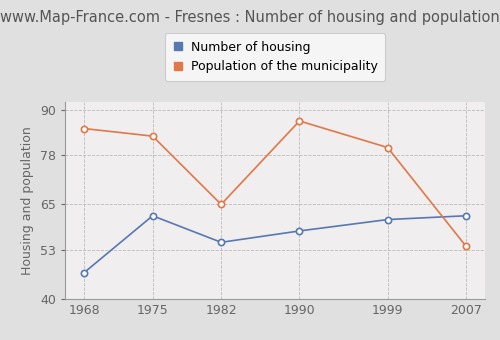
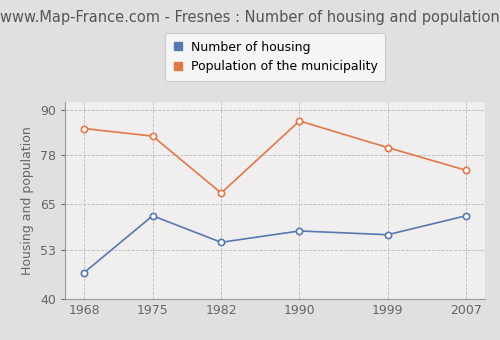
Population of the municipality/1982: 65 -> 68
Number of housing/1999: 61 -> 57
Population of the municipality/2007: 54 -> 74
